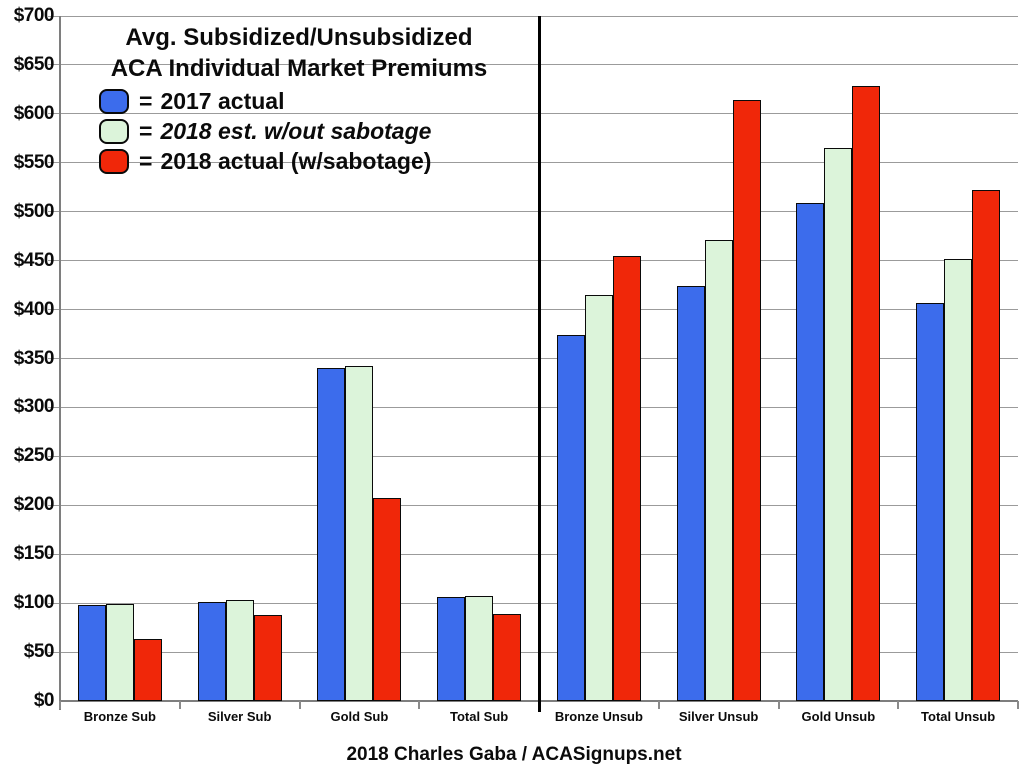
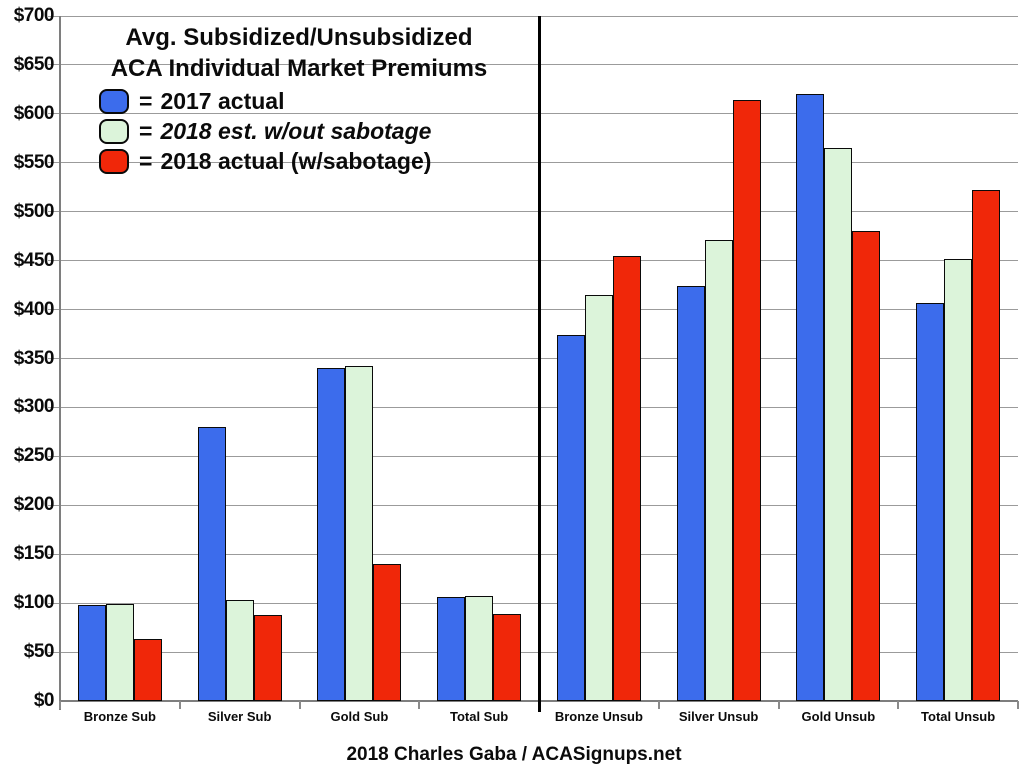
2017 actual/Silver Sub: $100 -> $280
2018 actual (w/sabotage)/Gold Sub: $210 -> $140
2017 actual/Gold Unsub: $510 -> $620
2018 actual (w/sabotage)/Gold Unsub: $630 -> $480
